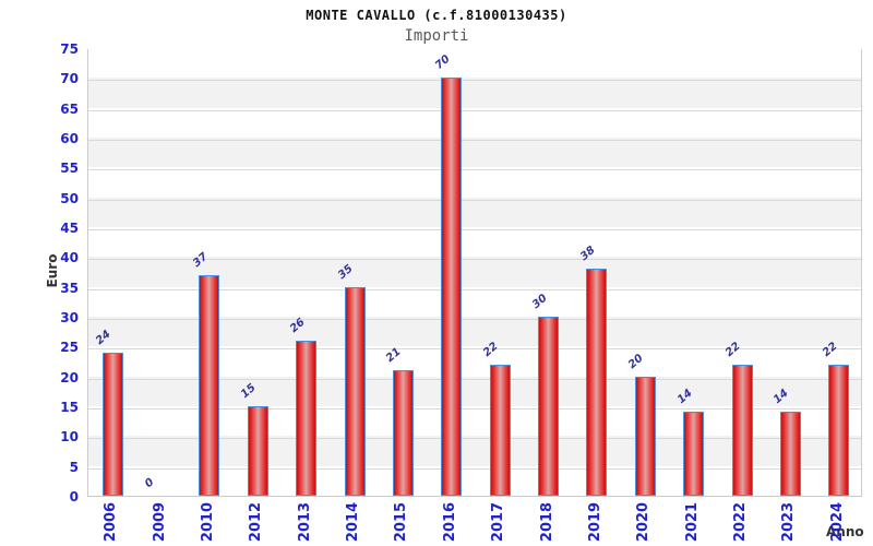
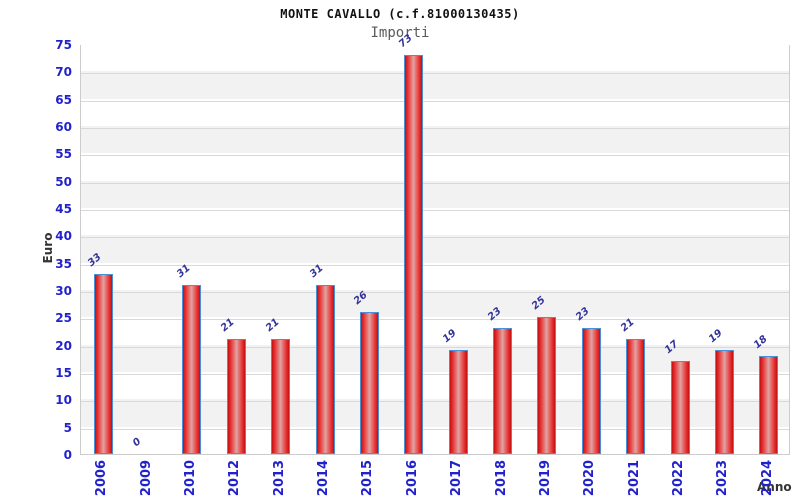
2006: 24 -> 33
2010: 37 -> 31
2012: 15 -> 21
2013: 26 -> 21
2014: 35 -> 31
2015: 21 -> 26
2016: 70 -> 73
2017: 22 -> 19
2018: 30 -> 23
2019: 38 -> 25
2020: 20 -> 23
2021: 14 -> 21
2022: 22 -> 17
2023: 14 -> 19
2024: 22 -> 18
